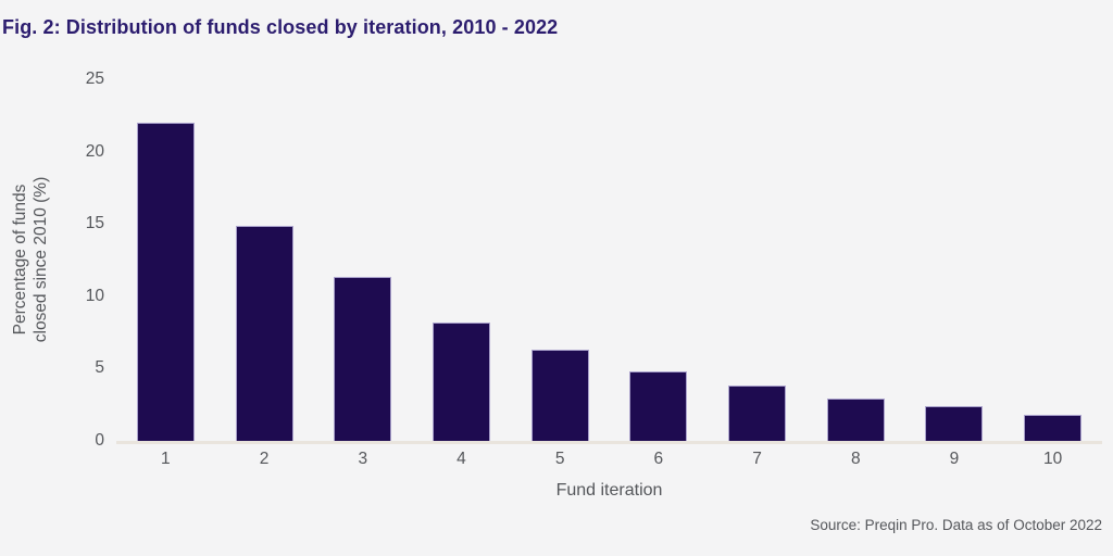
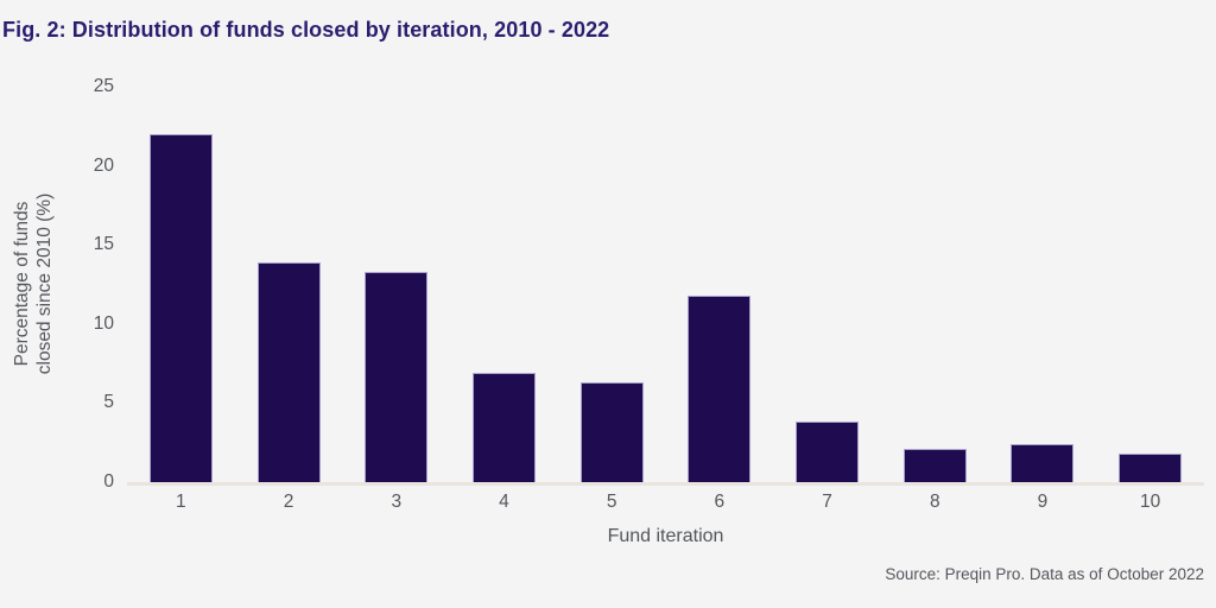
2: 14.9 -> 13.9
3: 11.3 -> 13.3
4: 8.2 -> 6.9
6: 4.8 -> 11.8
8: 2.9 -> 2.1
